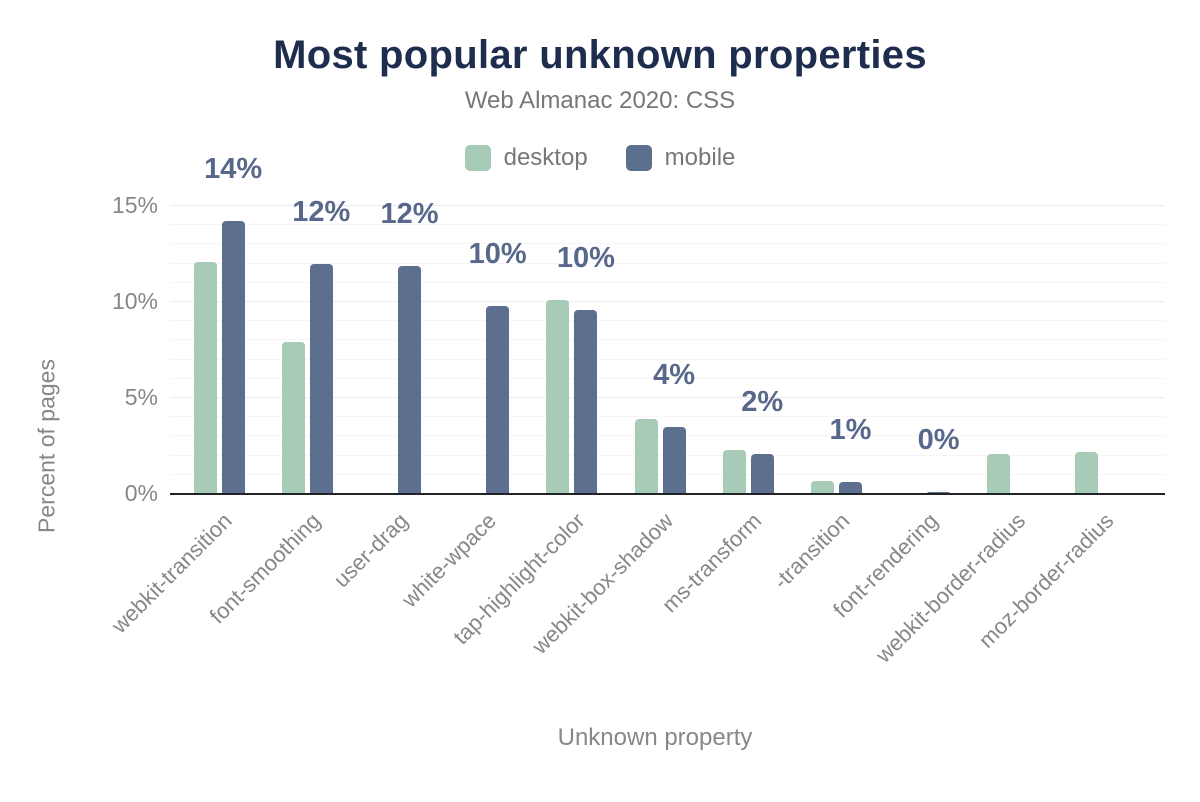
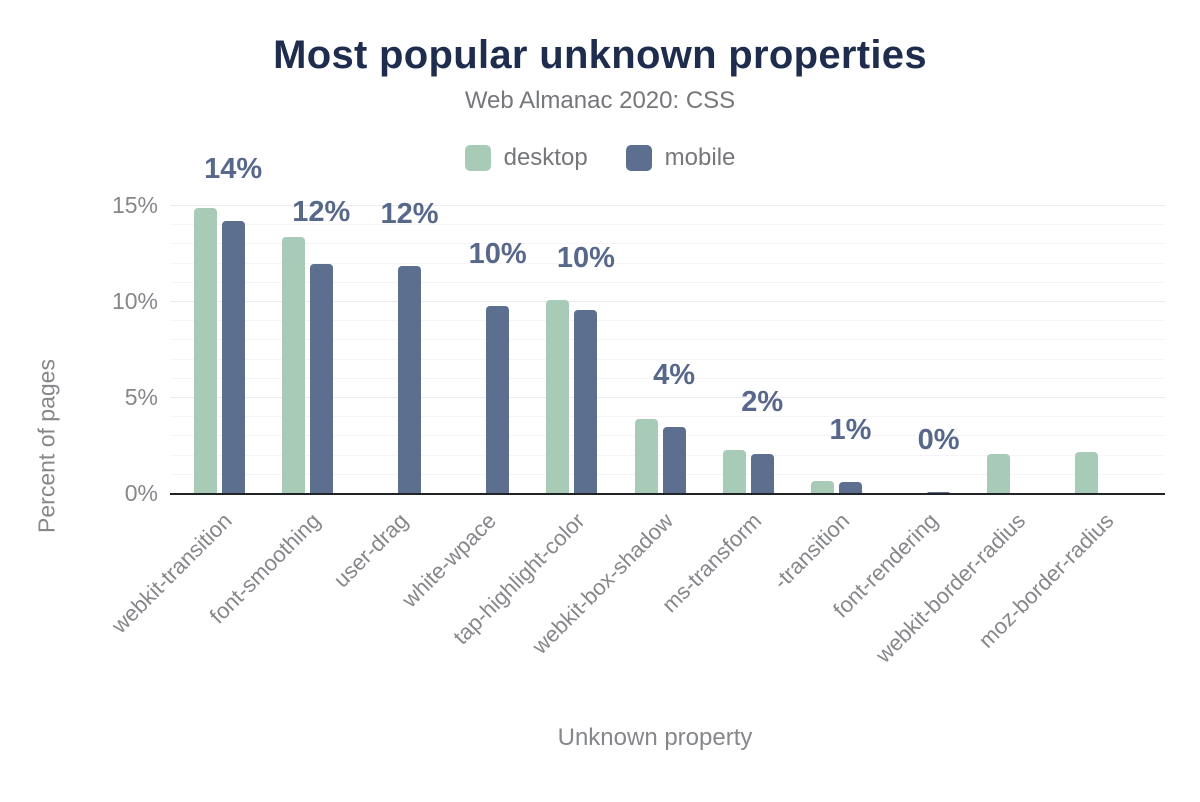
desktop/webkit-transition: 12.1% -> 14.9%
desktop/font-smoothing: 7.9% -> 13.4%
